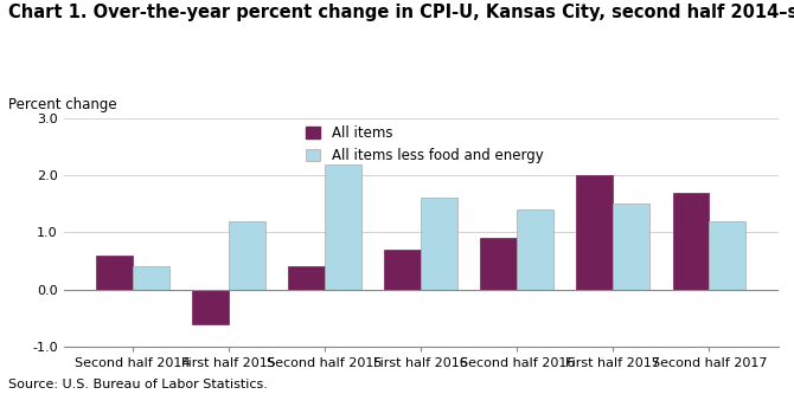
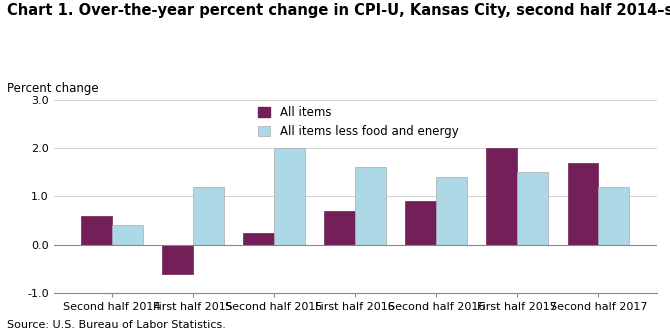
All items/Second half 2015: 0.40 -> 0.25
All items less food and energy/Second half 2015: 2.2 -> 2.0
